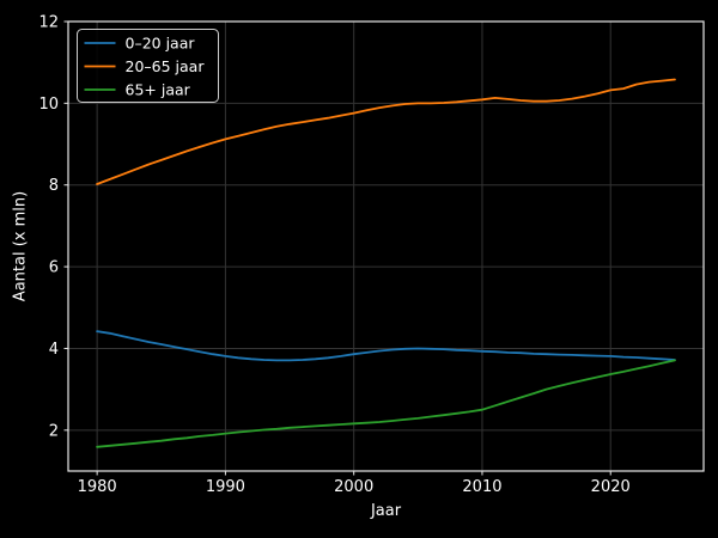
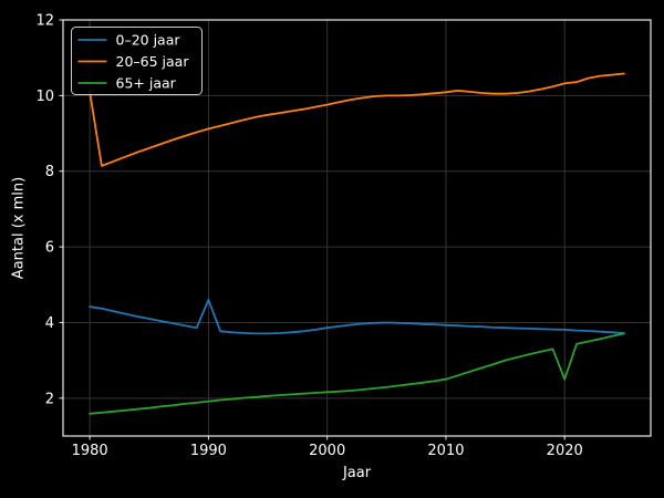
20–65 jaar/1980: 8.0 -> 10.1
0–20 jaar/1990: 3.8 -> 4.6
65+ jaar/2020: 3.4 -> 2.5
